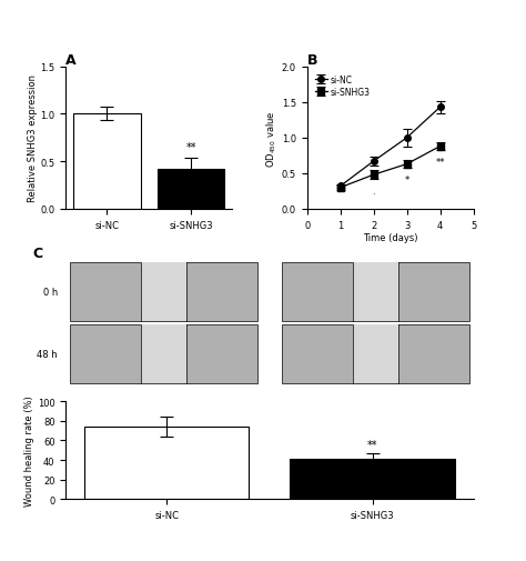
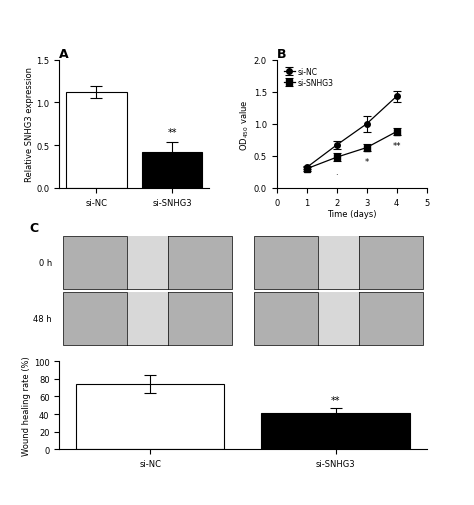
A/si-NC: 1.00 -> 1.12
